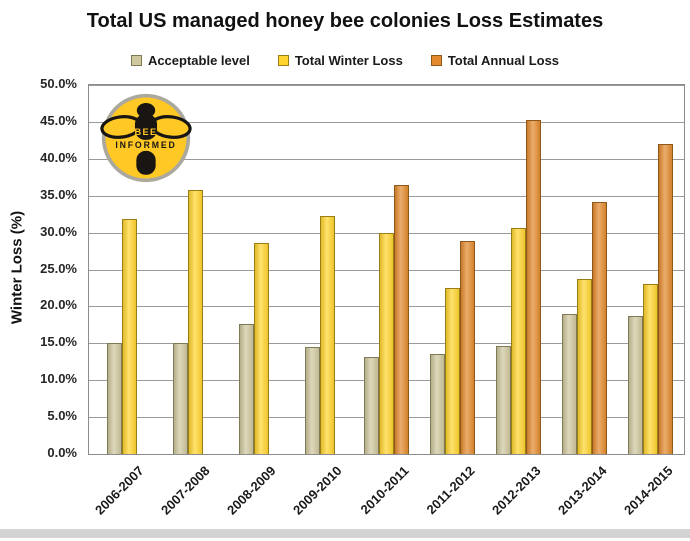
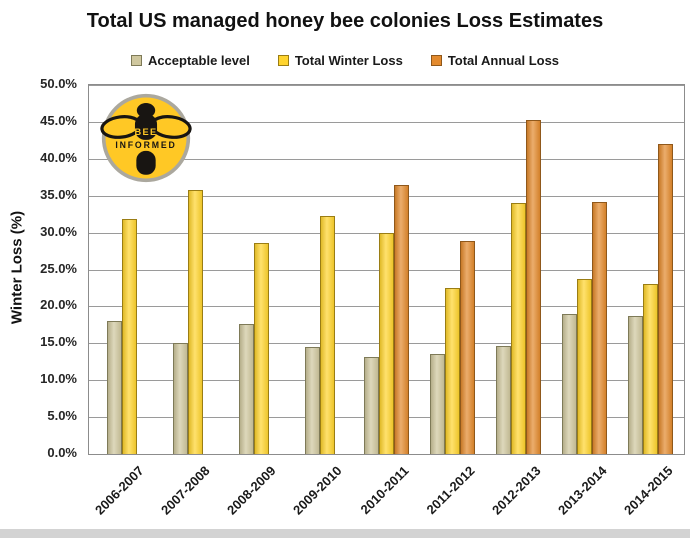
Acceptable level/2006-2007: 15% -> 18%
Total Winter Loss/2012-2013: 31% -> 34%
